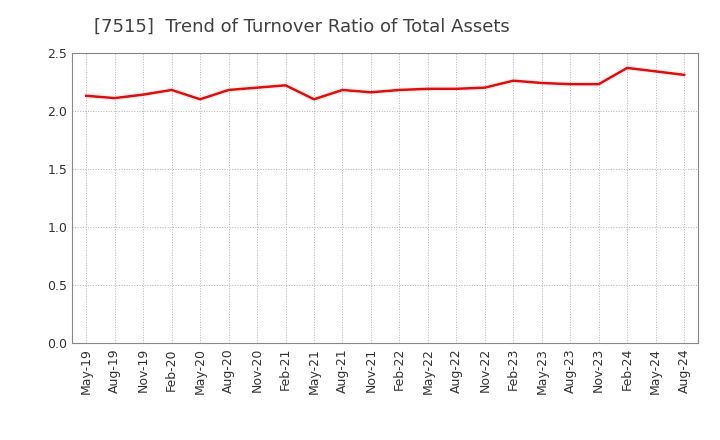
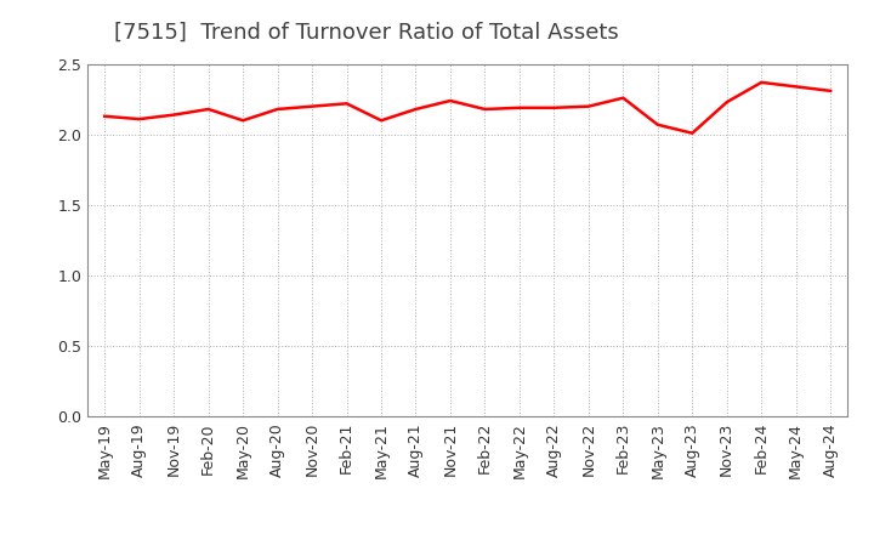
Nov-21: 2.16 -> 2.24
May-23: 2.24 -> 2.07
Aug-23: 2.23 -> 2.01
